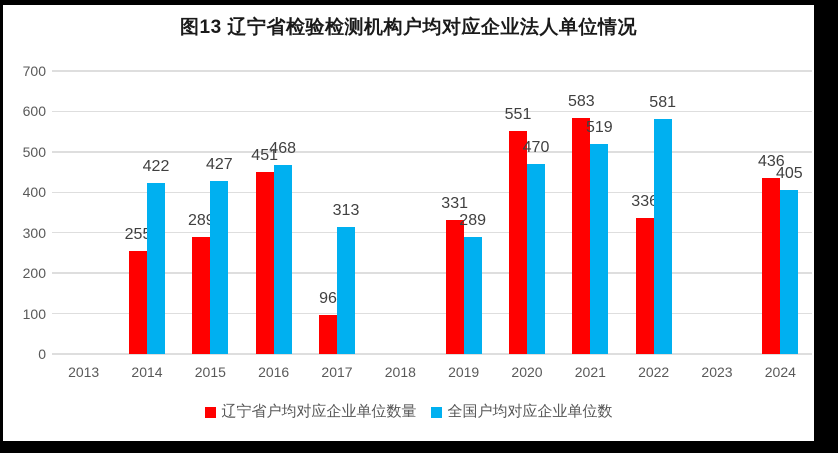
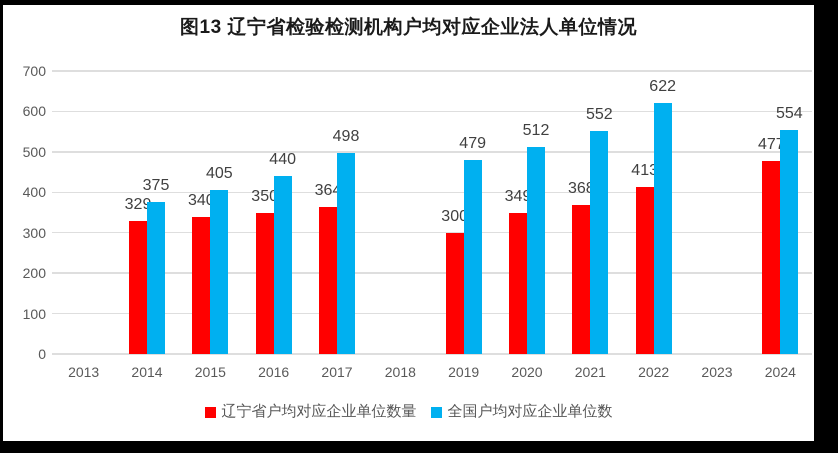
辽宁省户均对应企业单位数量/2014: 255 -> 329
全国户均对应企业单位数/2014: 422 -> 375
辽宁省户均对应企业单位数量/2015: 289 -> 340
全国户均对应企业单位数/2015: 427 -> 405
辽宁省户均对应企业单位数量/2016: 451 -> 350
全国户均对应企业单位数/2016: 468 -> 440
辽宁省户均对应企业单位数量/2017: 96 -> 364
全国户均对应企业单位数/2017: 313 -> 498
辽宁省户均对应企业单位数量/2019: 331 -> 300
全国户均对应企业单位数/2019: 289 -> 479
辽宁省户均对应企业单位数量/2020: 551 -> 349
全国户均对应企业单位数/2020: 470 -> 512
辽宁省户均对应企业单位数量/2021: 583 -> 368
全国户均对应企业单位数/2021: 519 -> 552
辽宁省户均对应企业单位数量/2022: 336 -> 413
全国户均对应企业单位数/2022: 581 -> 622
辽宁省户均对应企业单位数量/2024: 436 -> 477
全国户均对应企业单位数/2024: 405 -> 554
